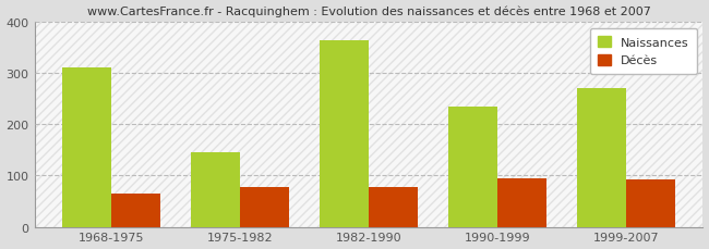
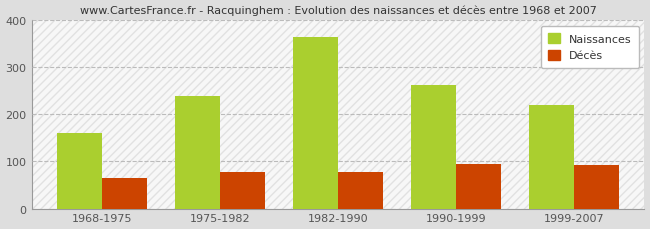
Naissances/1968-1975: 310 -> 160
Naissances/1975-1982: 145 -> 238
Naissances/1990-1999: 235 -> 263
Naissances/1999-2007: 270 -> 220
